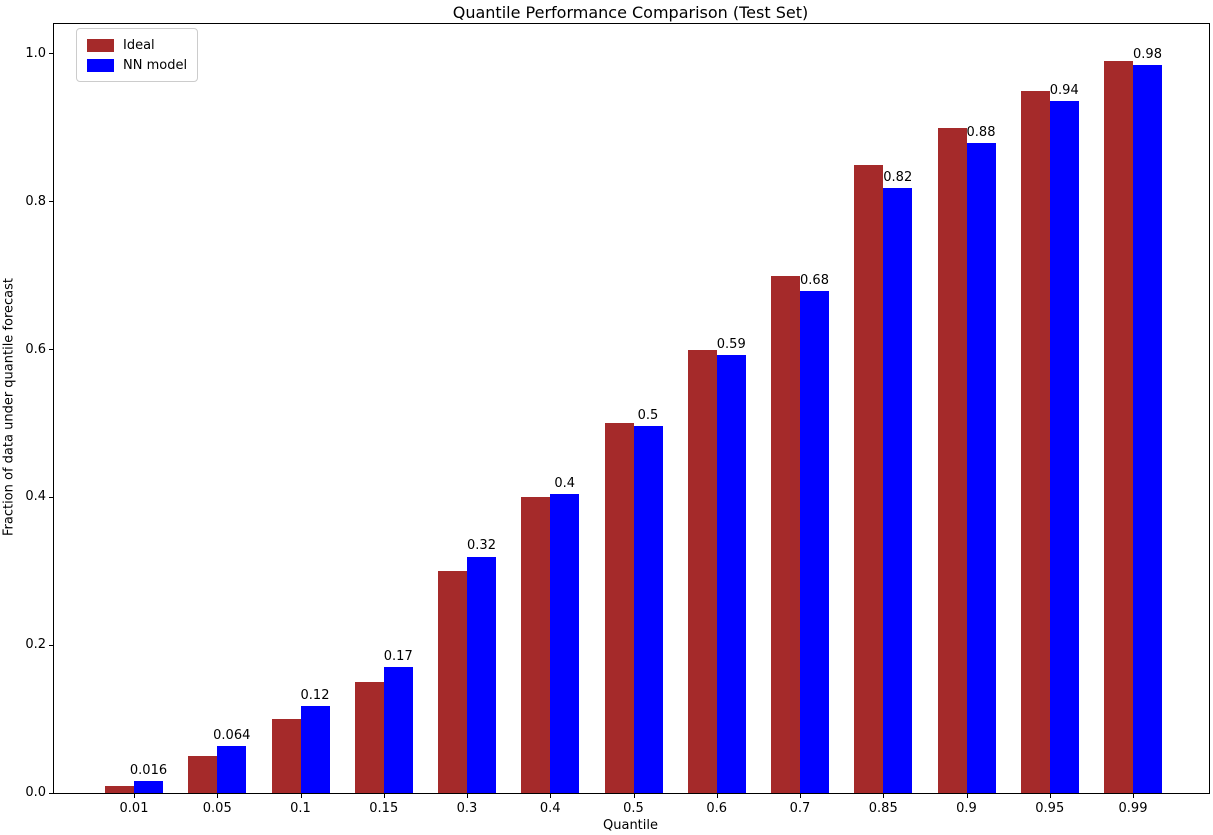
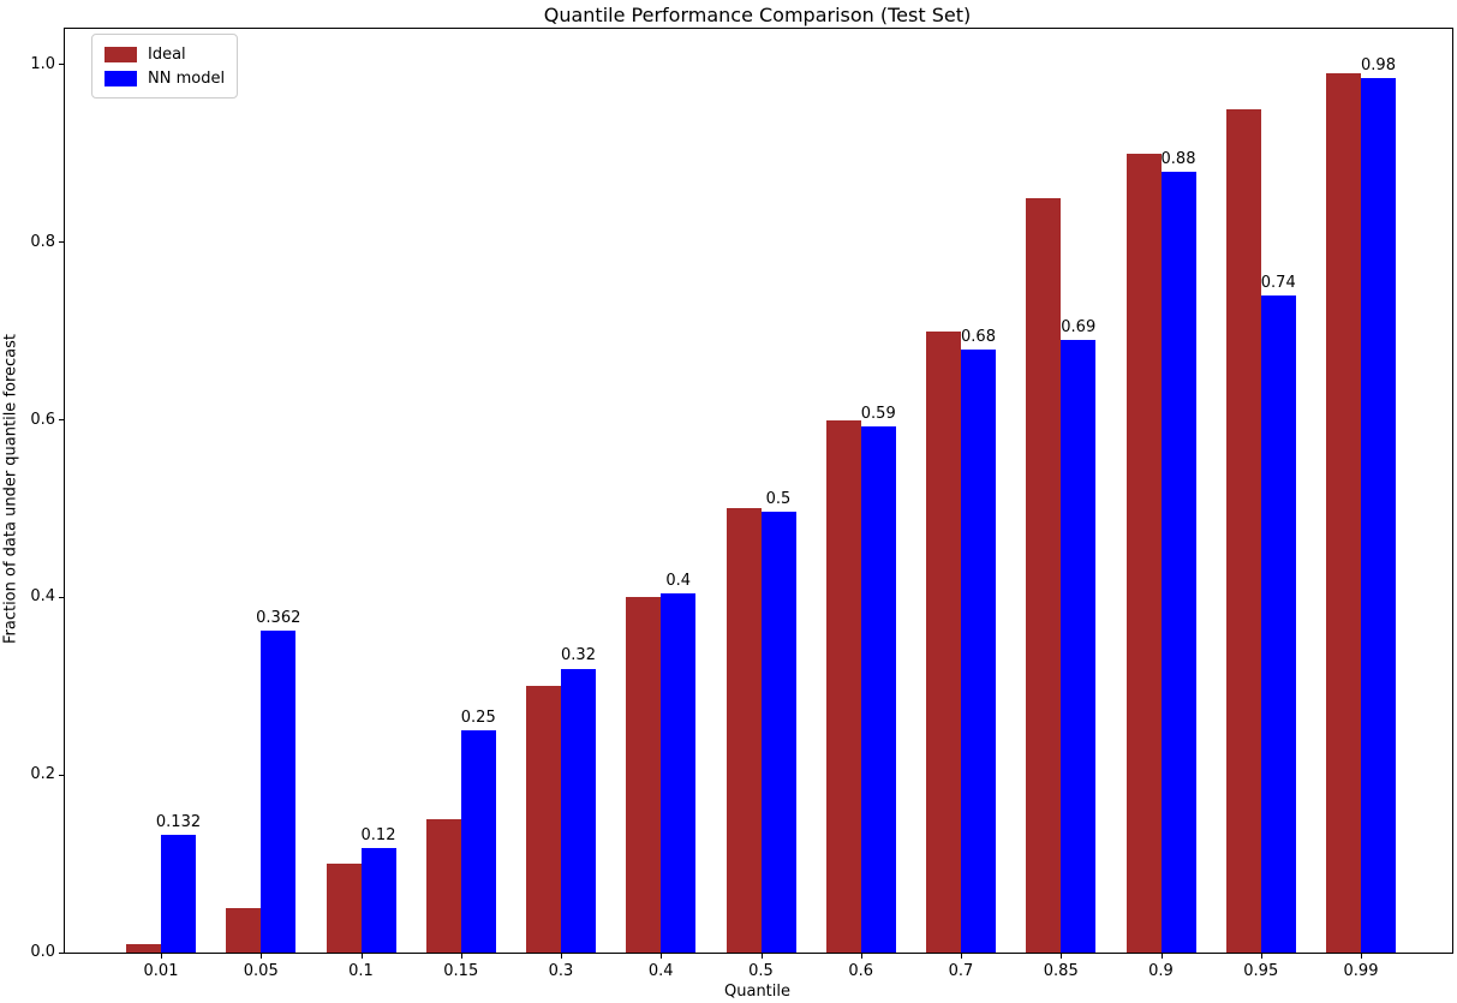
NN model/0.01: 0.016 -> 0.132
NN model/0.05: 0.064 -> 0.362
NN model/0.15: 0.17 -> 0.25
NN model/0.85: 0.82 -> 0.69
NN model/0.95: 0.94 -> 0.74
